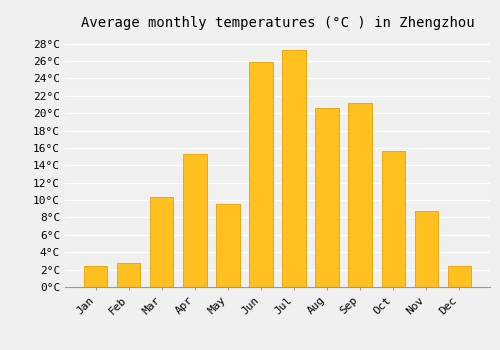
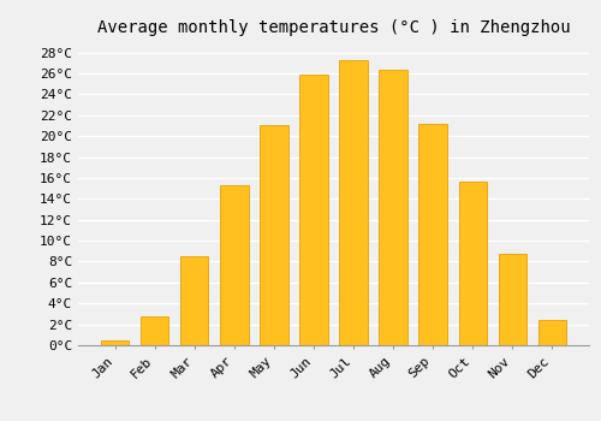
Jan: 2.4°C -> 0.5°C
Mar: 10.4°C -> 8.5°C
May: 9.6°C -> 21.1°C
Aug: 20.6°C -> 26.3°C
